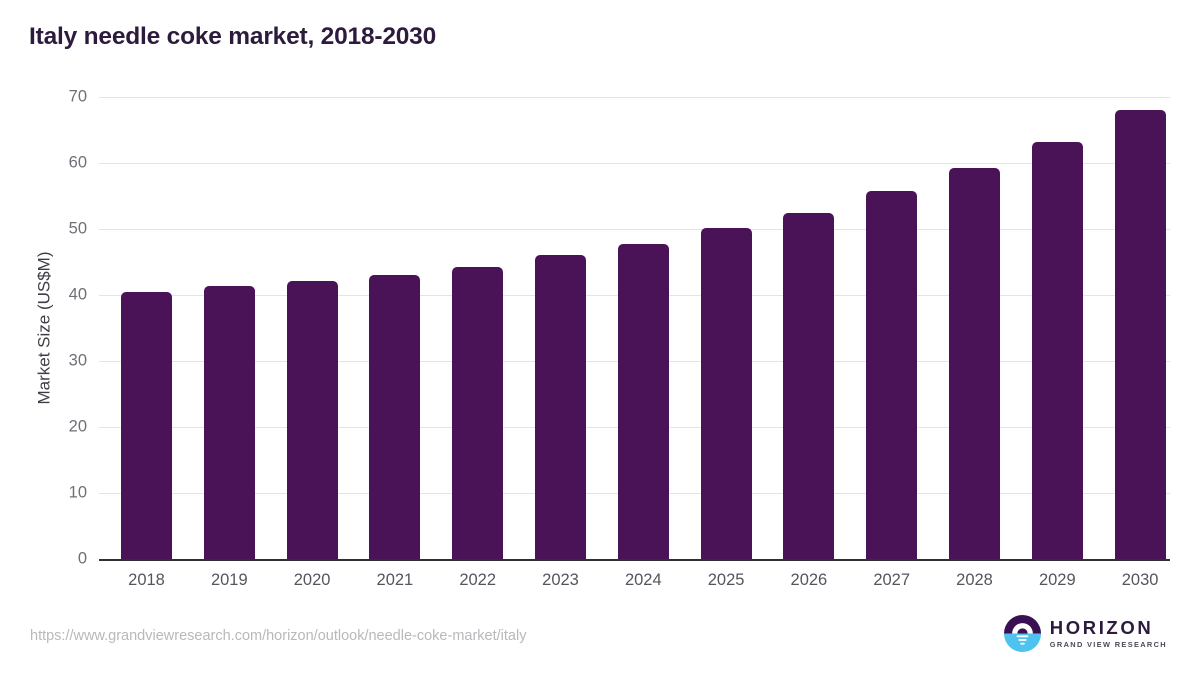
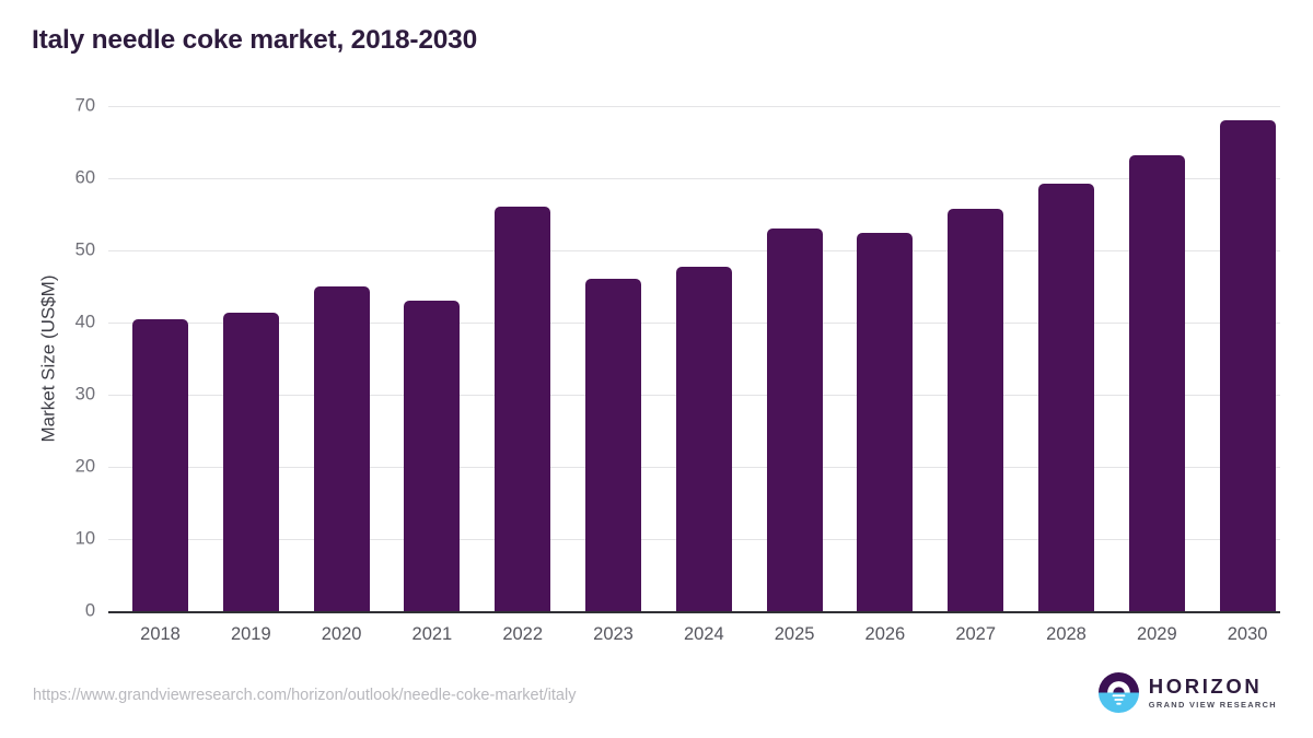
2020: 42 -> 45
2022: 44 -> 56
2025: 50 -> 53
